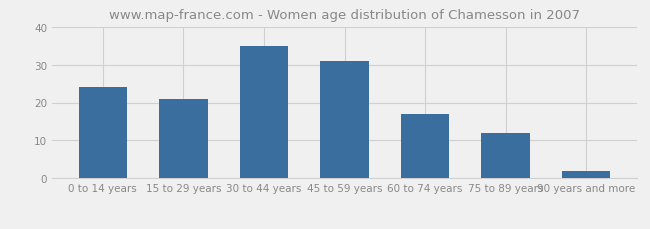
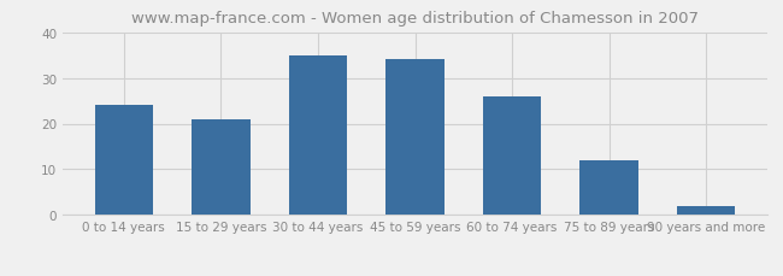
45 to 59 years: 31 -> 34
60 to 74 years: 17 -> 26
